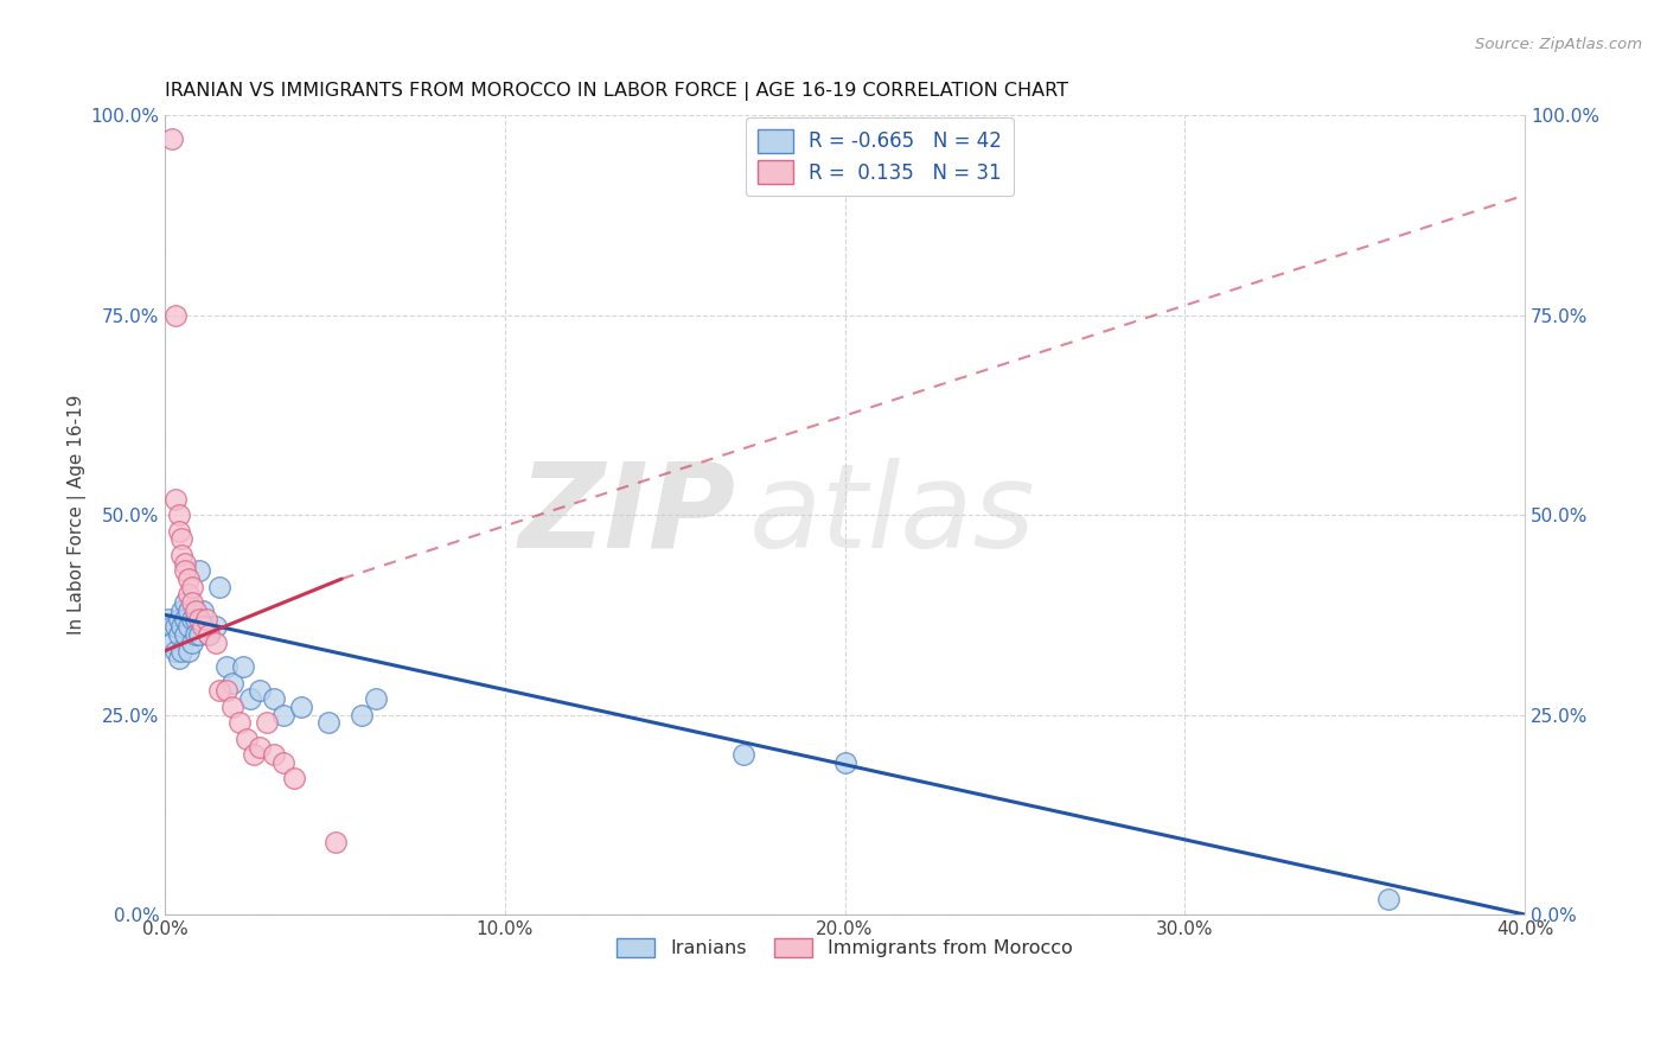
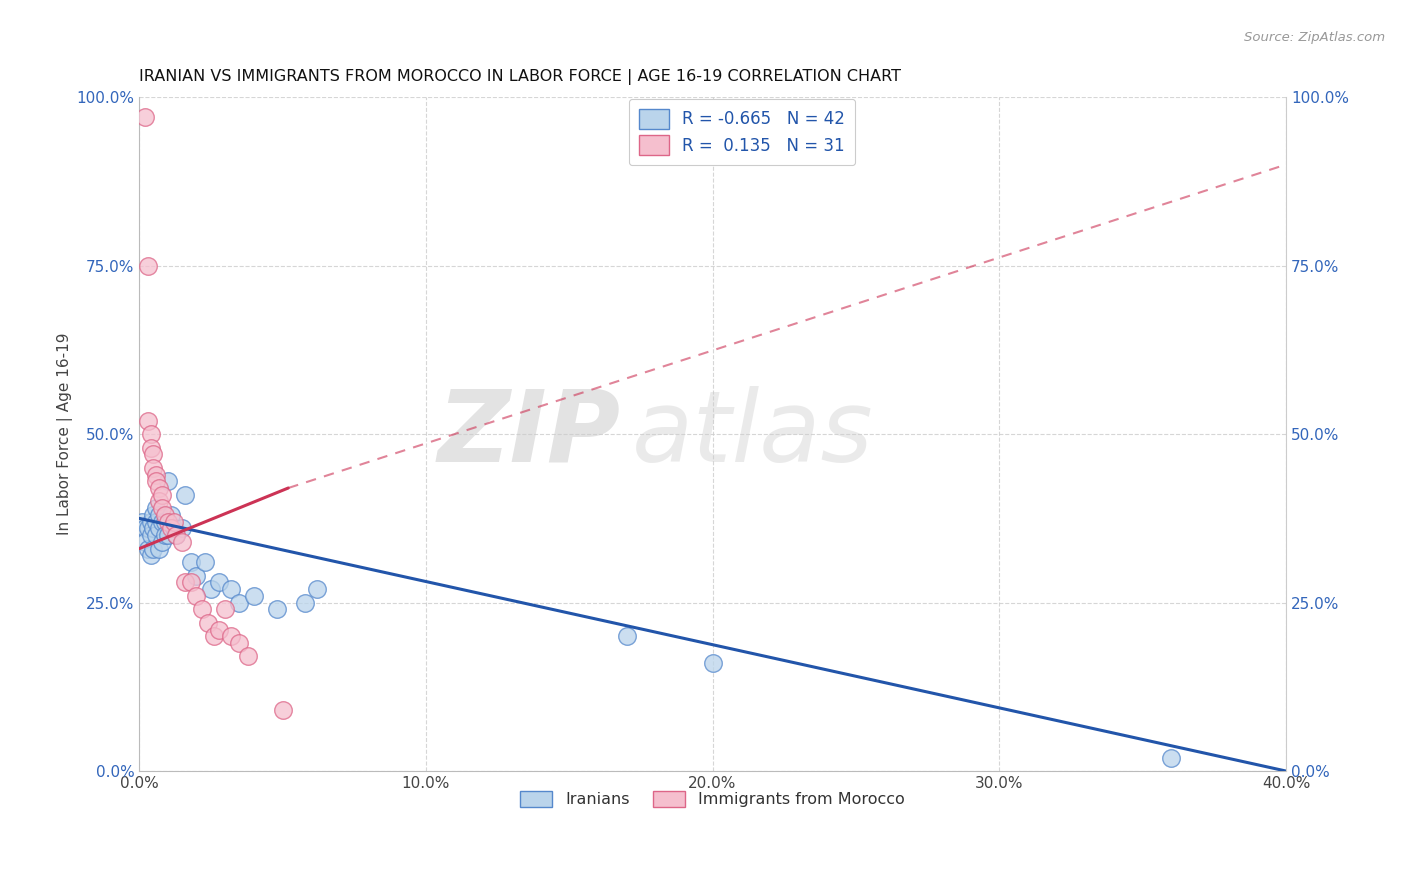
Iranians/20.0%: 19% -> 16%
